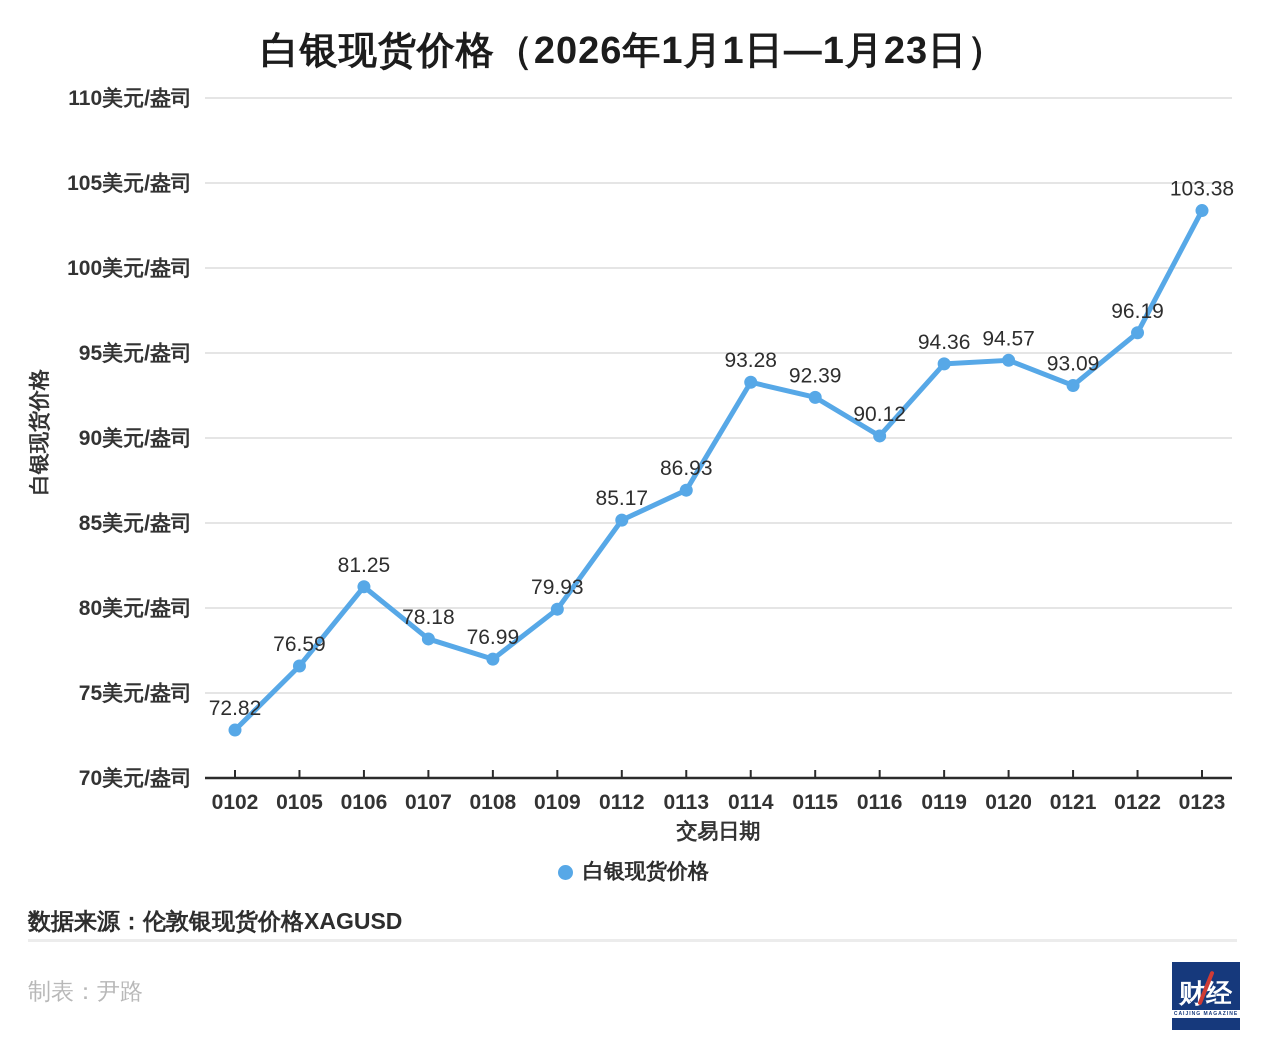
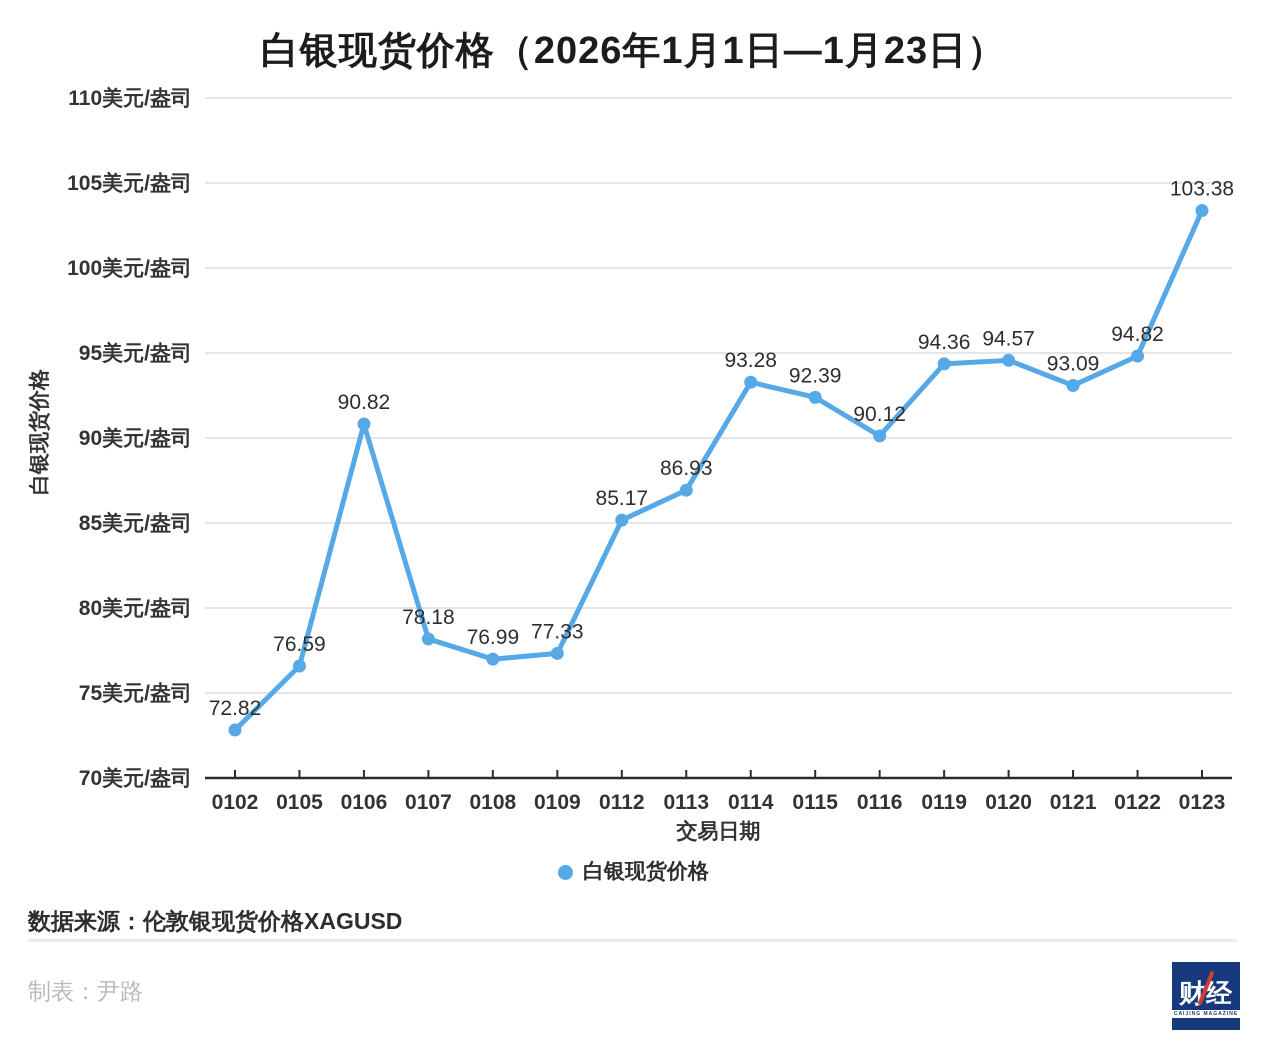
0106: 81.25 -> 90.82
0109: 79.93 -> 77.33
0122: 96.19 -> 94.82
